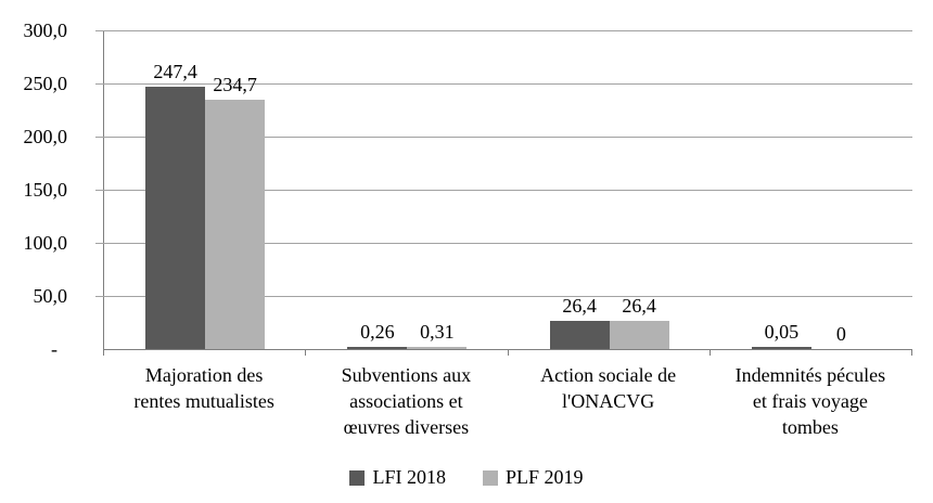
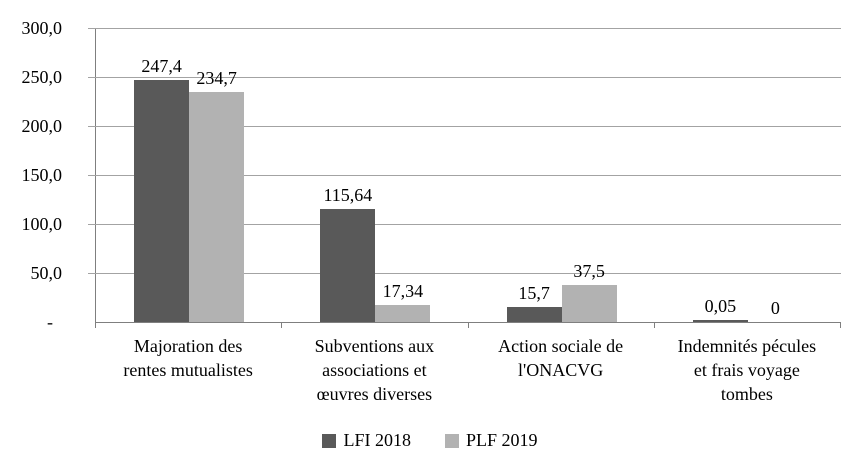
LFI 2018/Subventions aux associations et œuvres diverses: 0,26 -> 115,64
PLF 2019/Subventions aux associations et œuvres diverses: 0,31 -> 17,34
LFI 2018/Action sociale de l'ONACVG: 26,4 -> 15,7
PLF 2019/Action sociale de l'ONACVG: 26,4 -> 37,5
